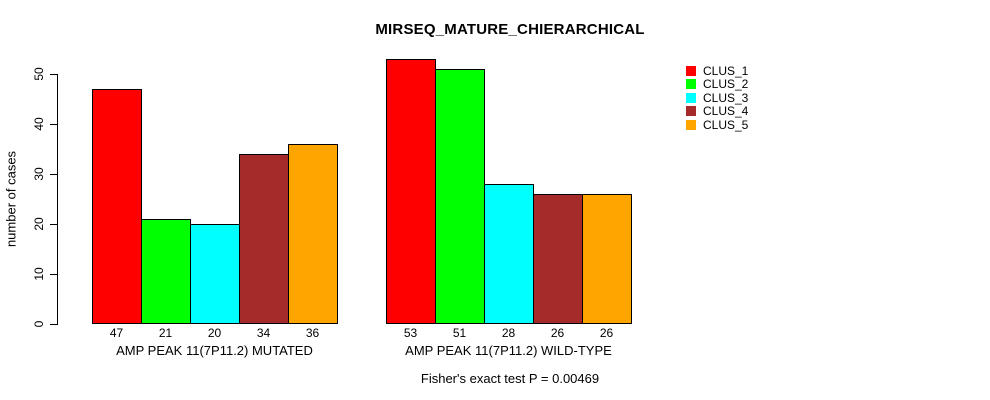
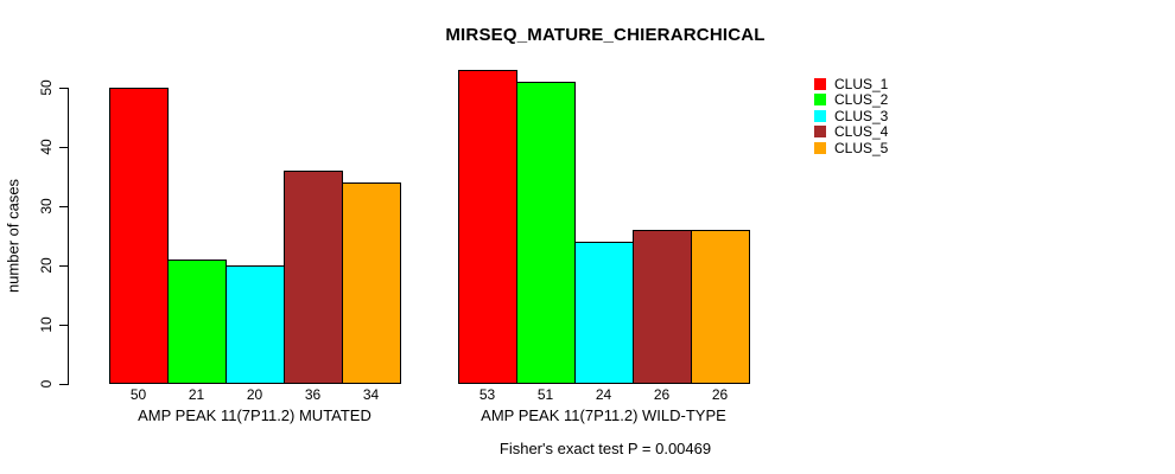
CLUS_1/AMP PEAK 11(7P11.2) MUTATED: 47 -> 50
CLUS_4/AMP PEAK 11(7P11.2) MUTATED: 34 -> 36
CLUS_5/AMP PEAK 11(7P11.2) MUTATED: 36 -> 34
CLUS_3/AMP PEAK 11(7P11.2) WILD-TYPE: 28 -> 24
